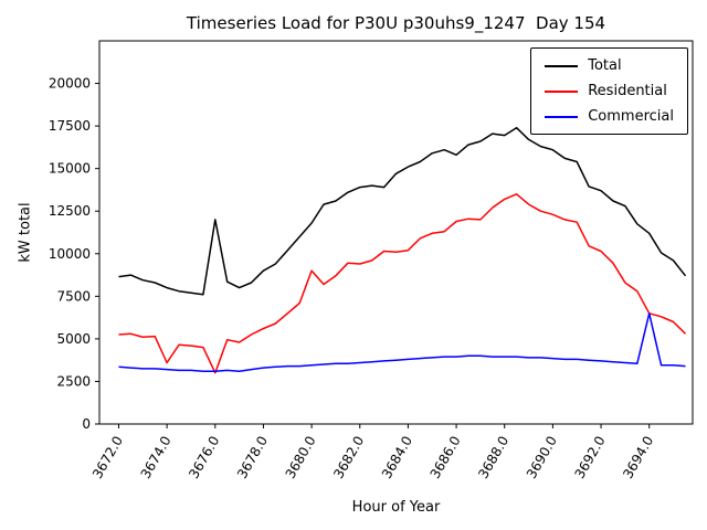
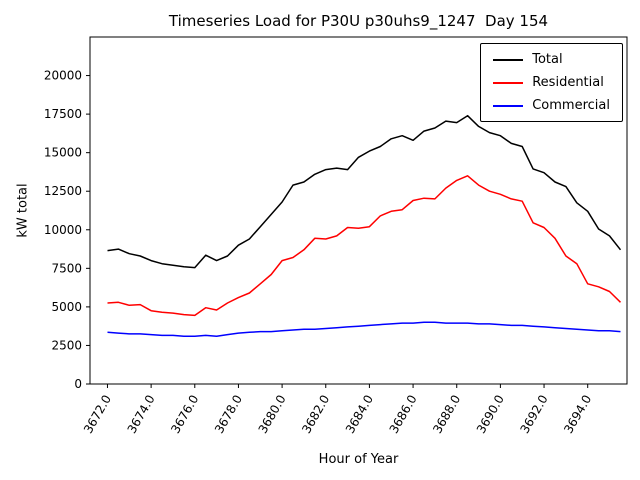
Residential/3674.0: 3600 -> 4800
Total/3676.0: 12000 -> 7600
Residential/3676.0: 3000 -> 4400
Residential/3680.0: 9000 -> 8000
Commercial/3694.0: 6500 -> 3500
